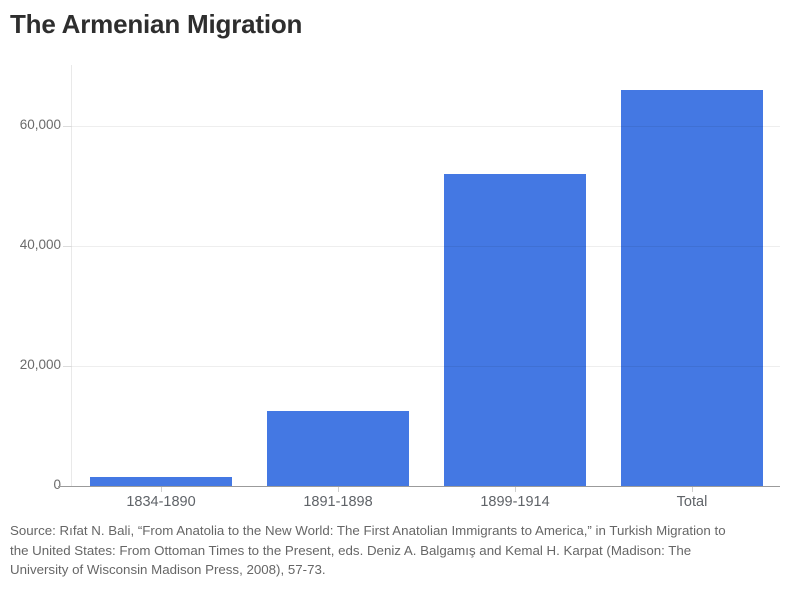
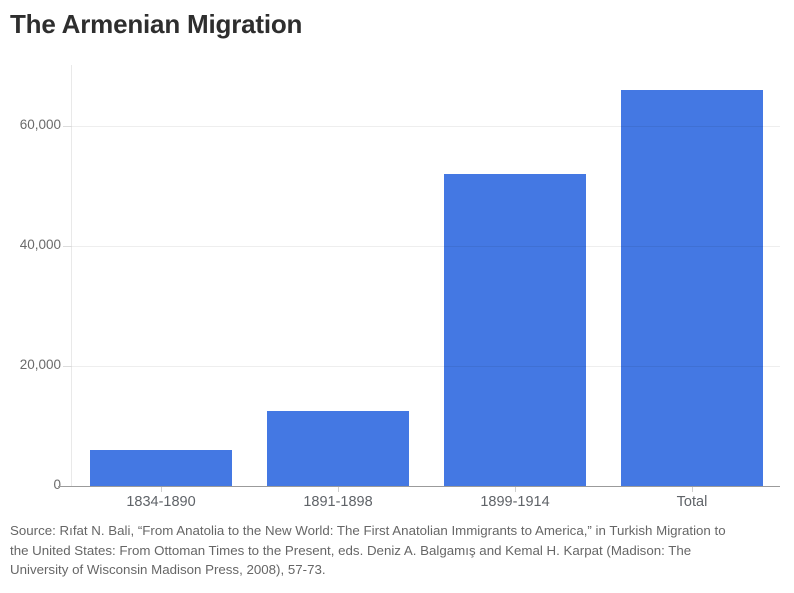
1834-1890: 2000 -> 6000
